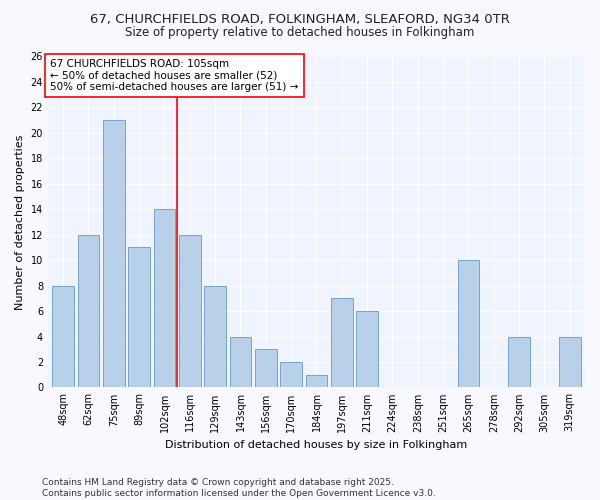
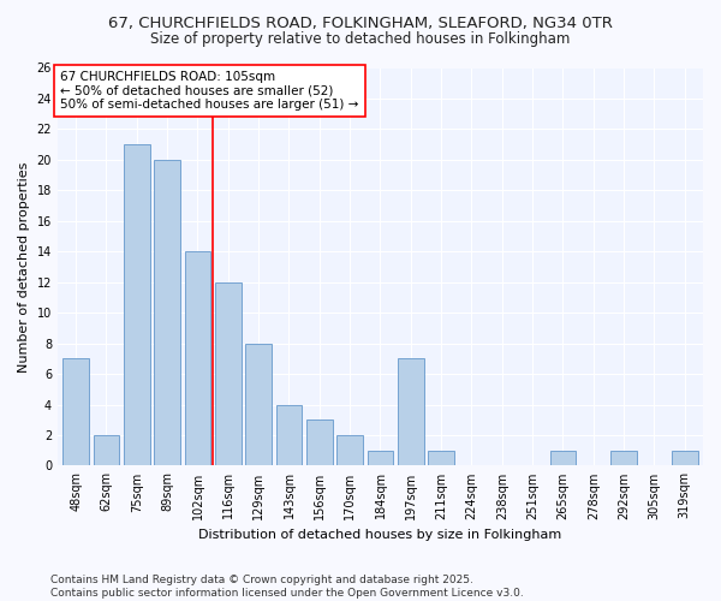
48sqm: 8 -> 7
62sqm: 12 -> 2
89sqm: 11 -> 20
211sqm: 6 -> 1
265sqm: 10 -> 1
292sqm: 4 -> 1
319sqm: 4 -> 1
